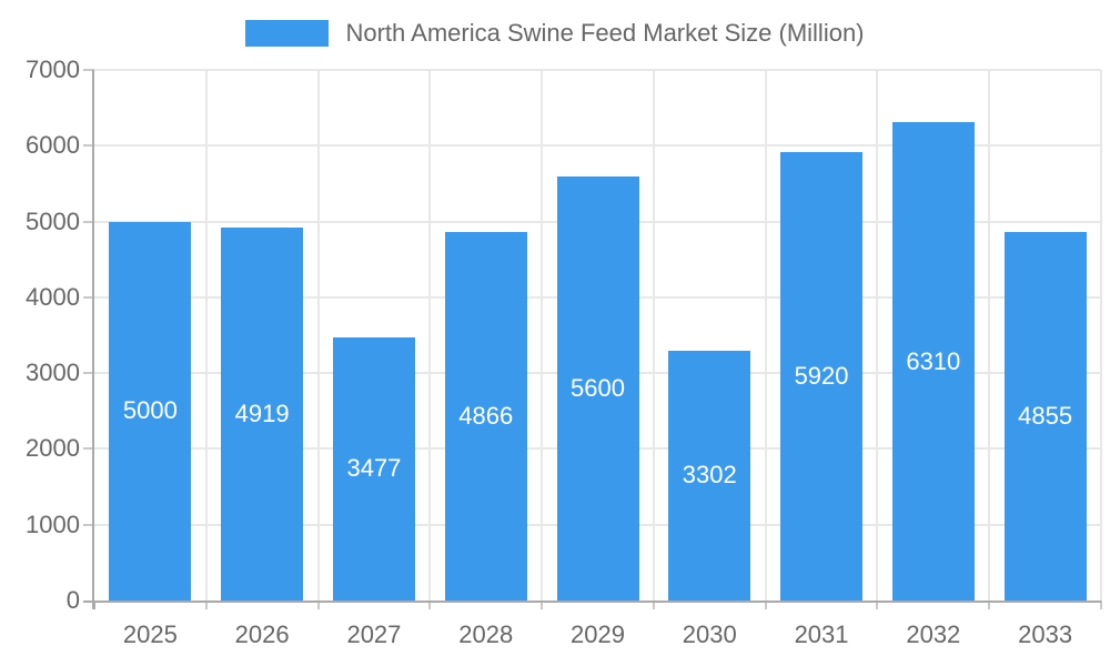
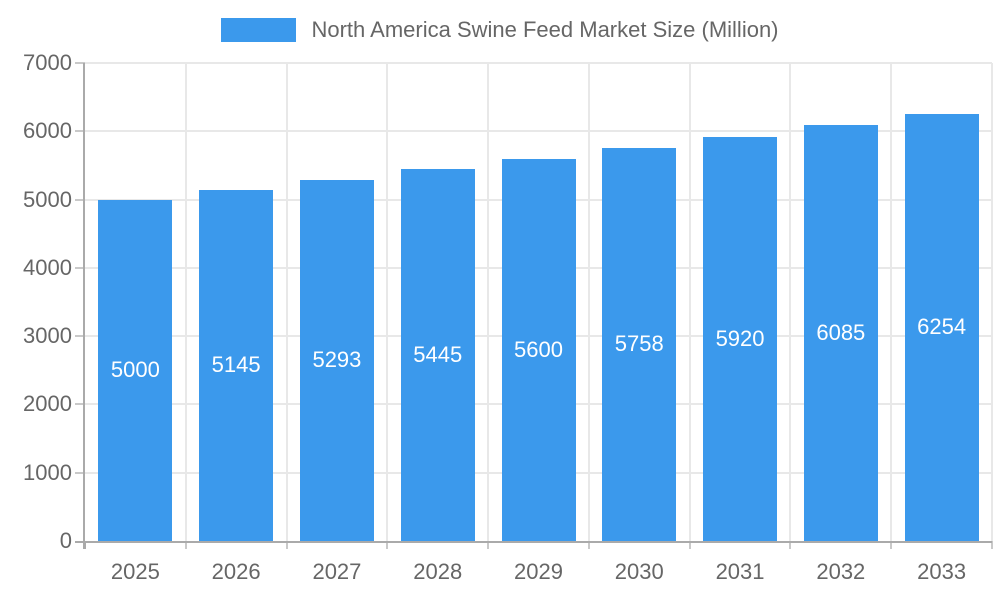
2026: 4919 -> 5145
2027: 3477 -> 5293
2028: 4866 -> 5445
2030: 3302 -> 5758
2032: 6310 -> 6085
2033: 4855 -> 6254
